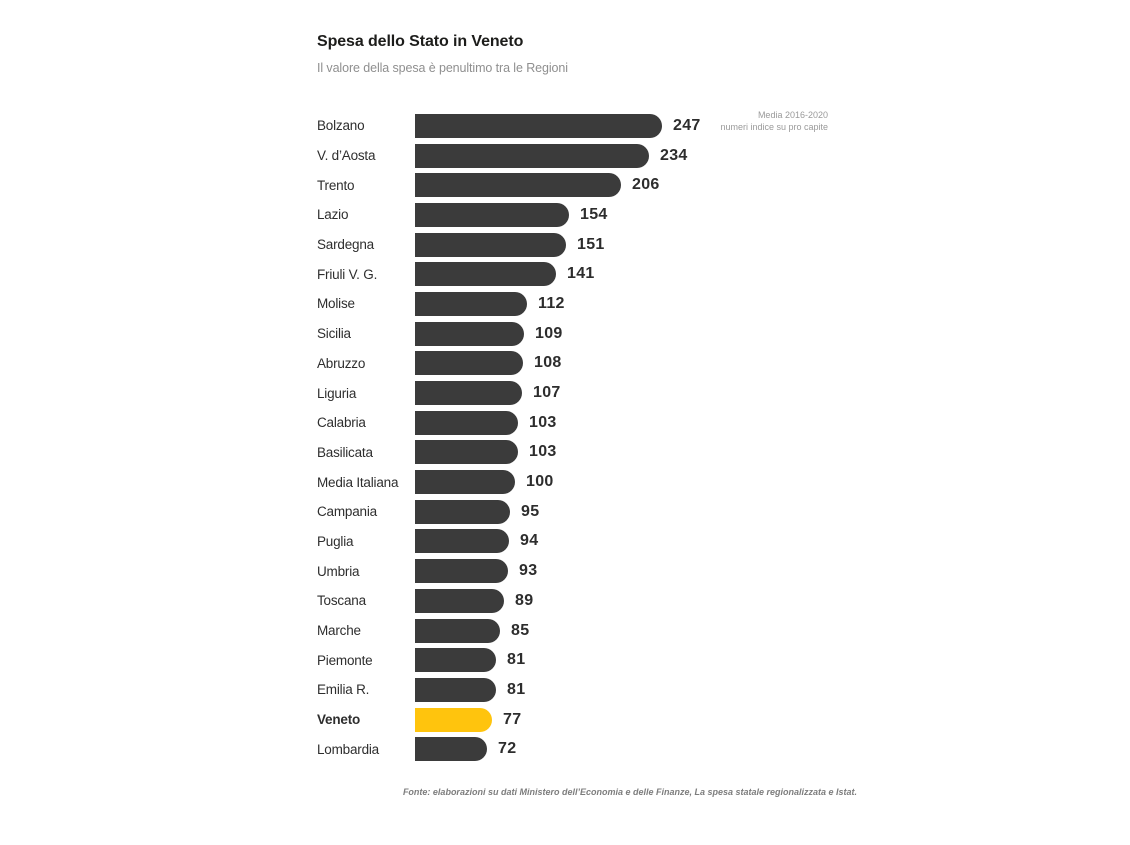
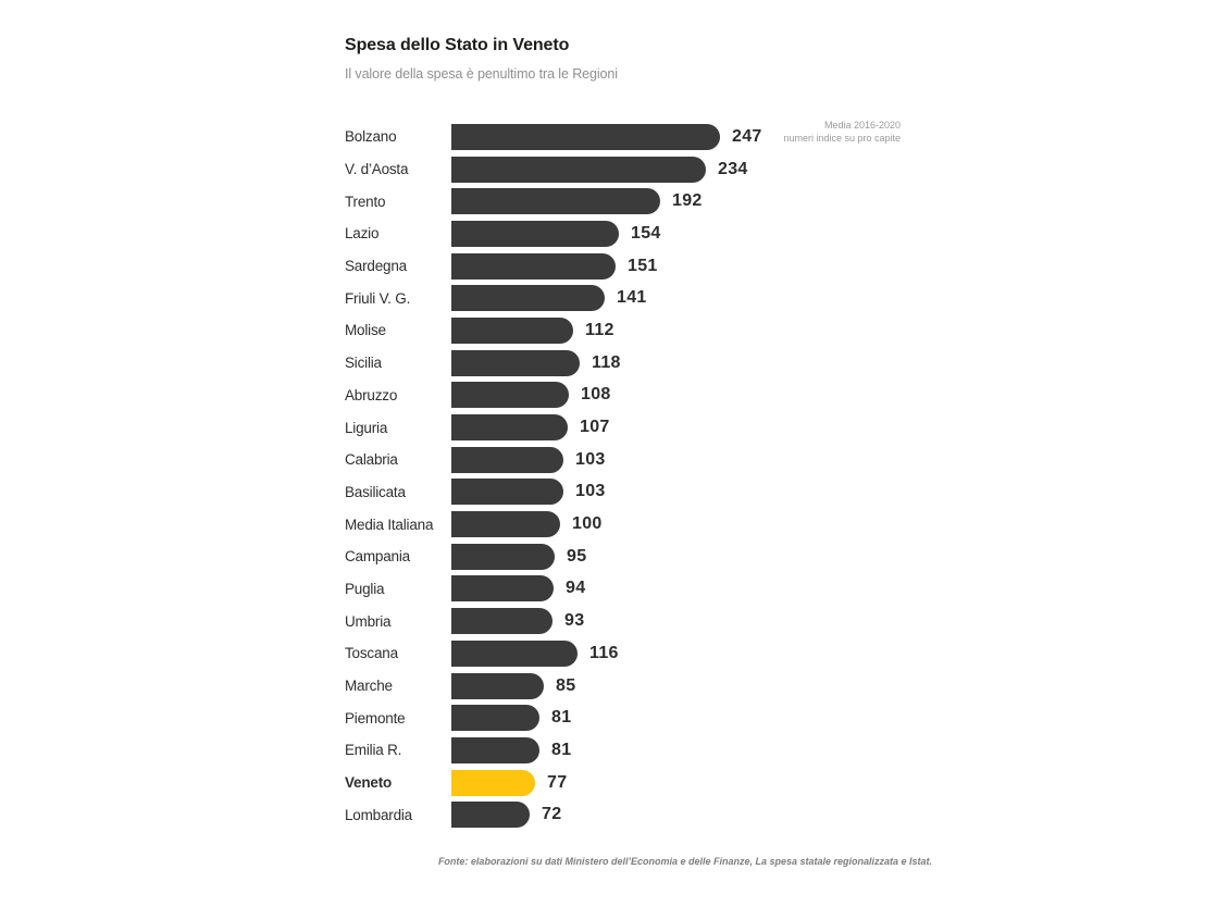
Trento: 206 -> 192
Sicilia: 109 -> 118
Toscana: 89 -> 116
